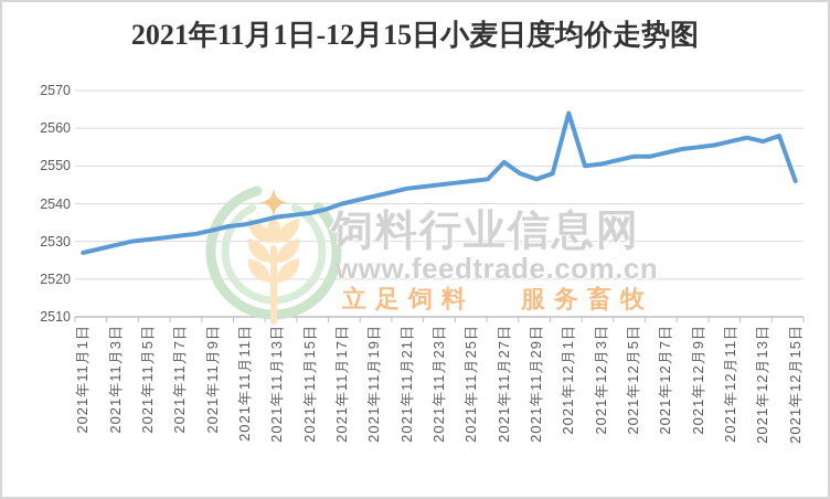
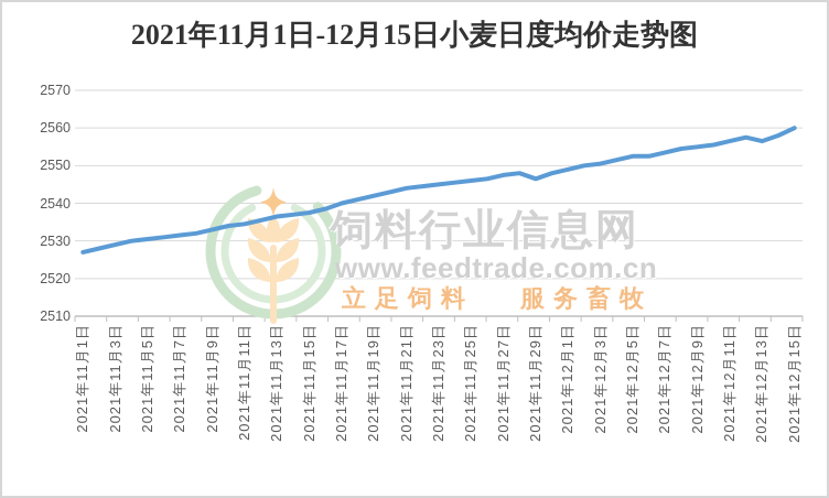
2021年11月27日: 2551 -> 2548
2021年12月1日: 2564 -> 2549
2021年12月15日: 2546 -> 2560
